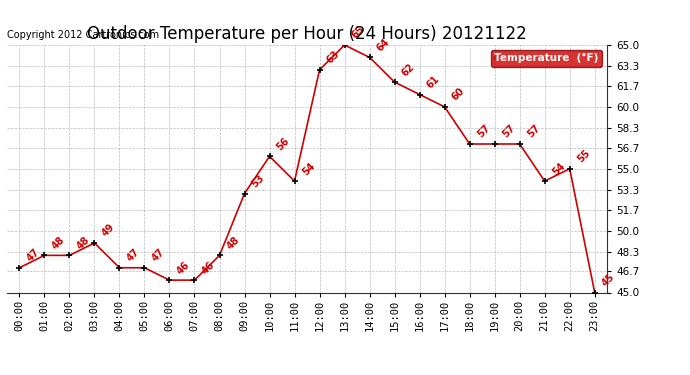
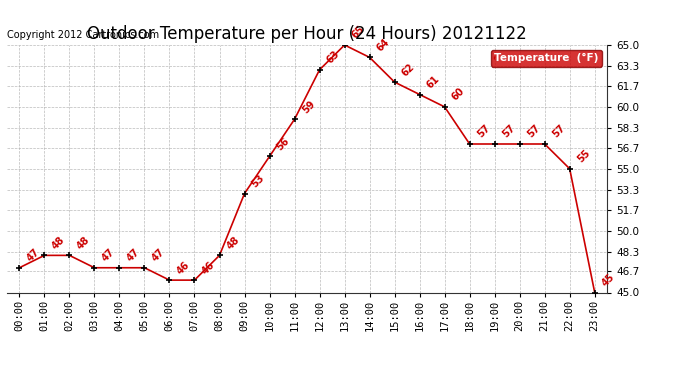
03:00: 49 -> 47
11:00: 54 -> 59
21:00: 54 -> 57
